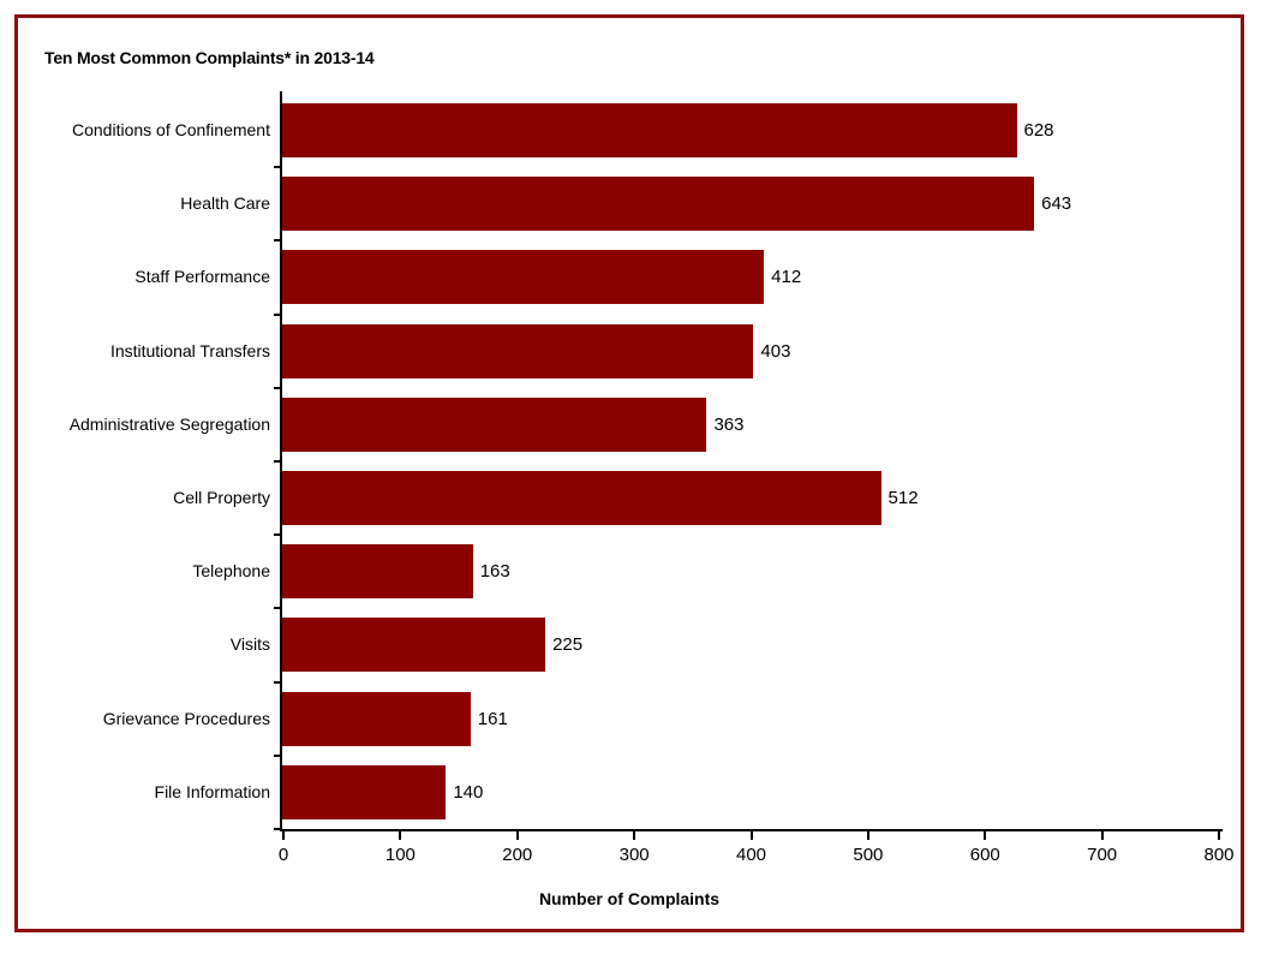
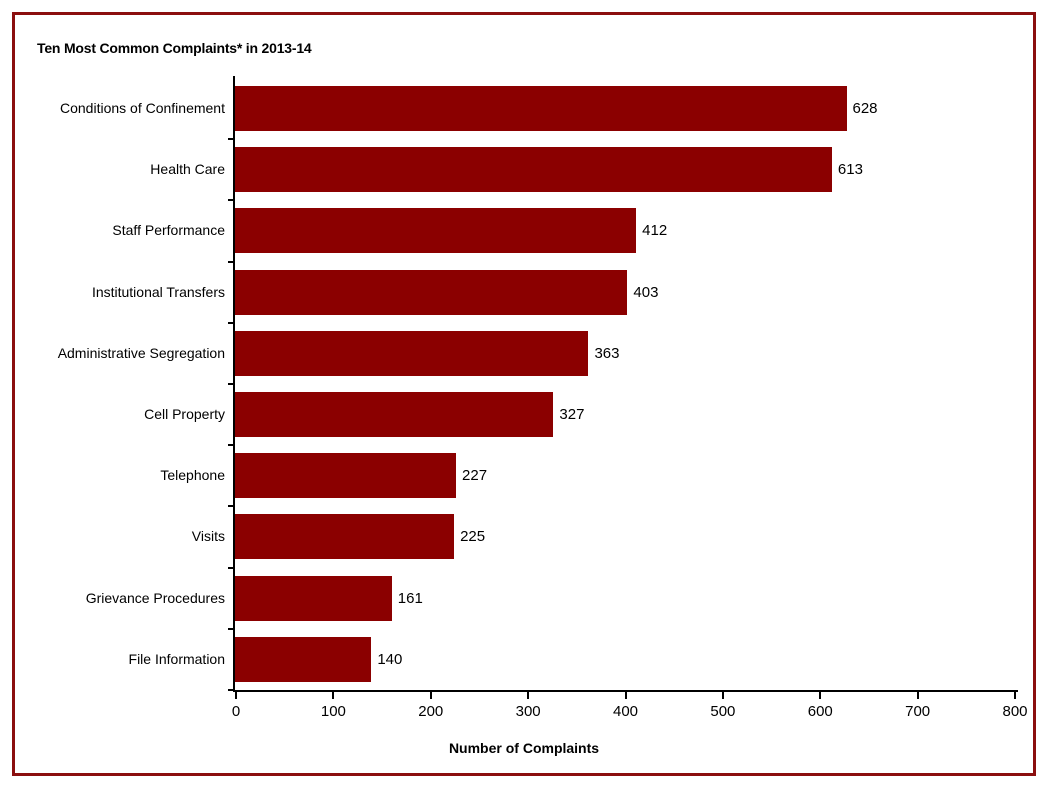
Health Care: 643 -> 613
Cell Property: 512 -> 327
Telephone: 163 -> 227
